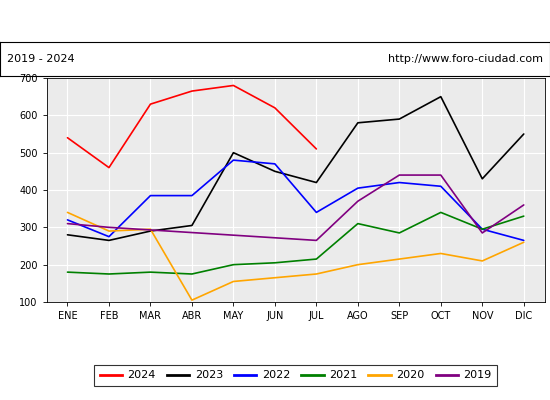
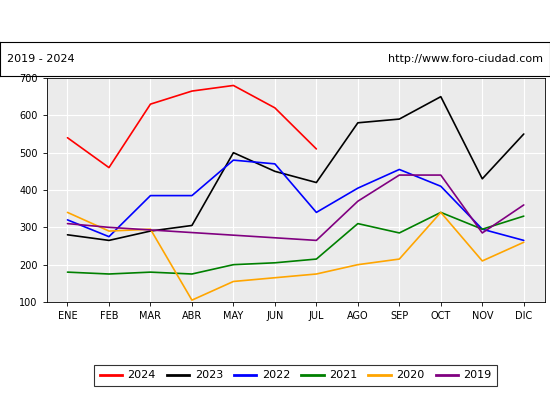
2022/SEP: 420 -> 455
2020/OCT: 230 -> 340
